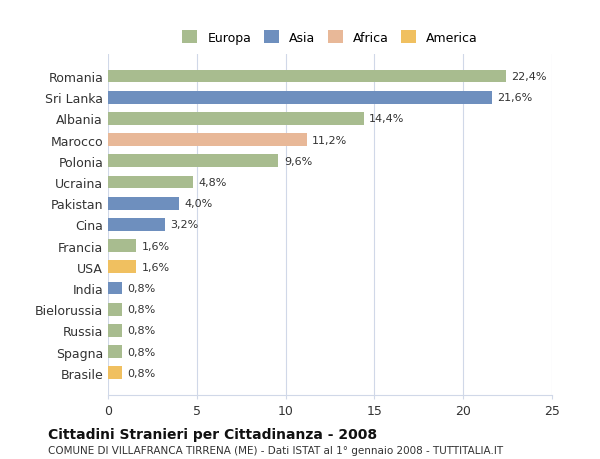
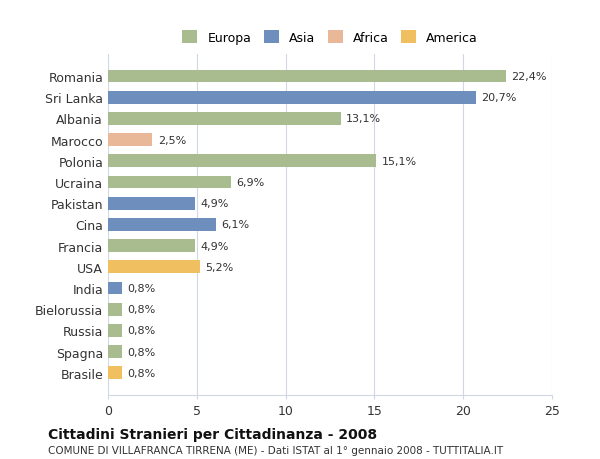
Sri Lanka: 21,6% -> 20,7%
Albania: 14,4% -> 13,1%
Marocco: 11,2% -> 2,5%
Polonia: 9,6% -> 15,1%
Ucraina: 4,8% -> 6,9%
Pakistan: 4,0% -> 4,9%
Cina: 3,2% -> 6,1%
Francia: 1,6% -> 4,9%
USA: 1,6% -> 5,2%
